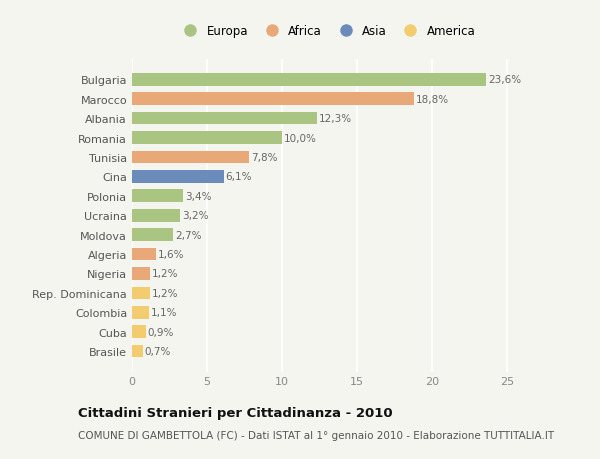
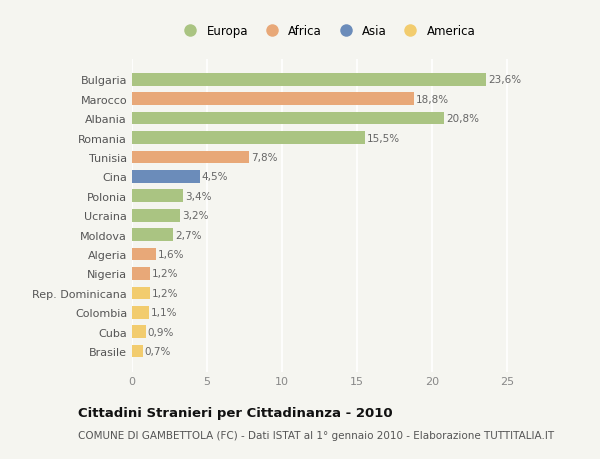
Albania: 12,3% -> 20,8%
Romania: 10,0% -> 15,5%
Cina: 6,1% -> 4,5%
